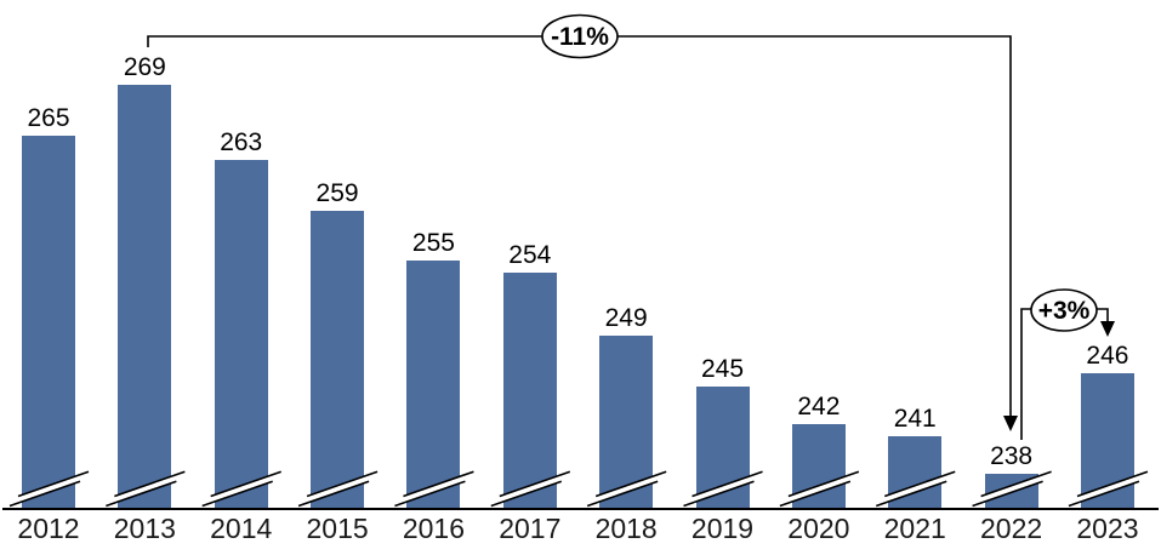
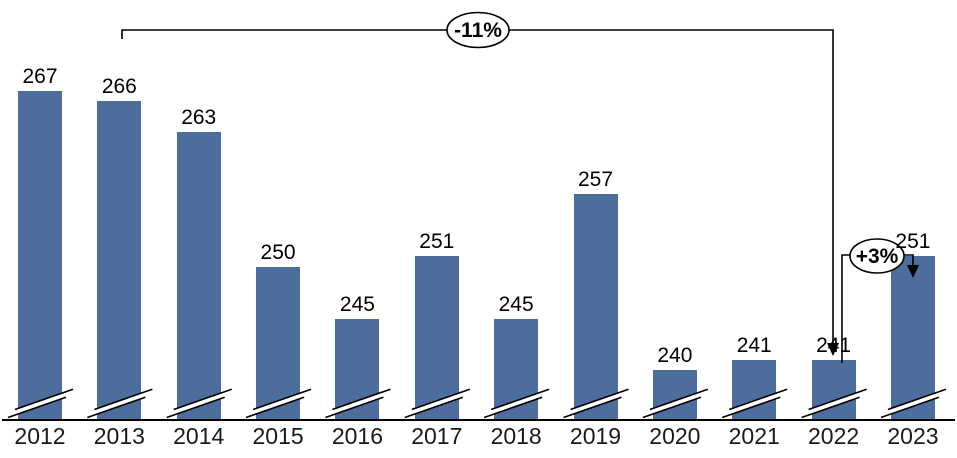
2012: 265 -> 267
2013: 269 -> 266
2015: 259 -> 250
2016: 255 -> 245
2017: 254 -> 251
2018: 249 -> 245
2019: 245 -> 257
2020: 242 -> 240
2022: 238 -> 241
2023: 246 -> 251
